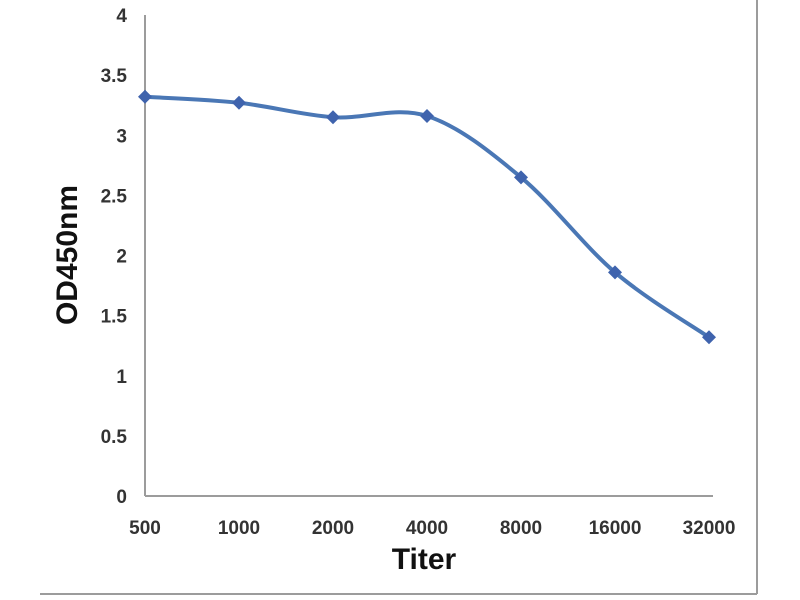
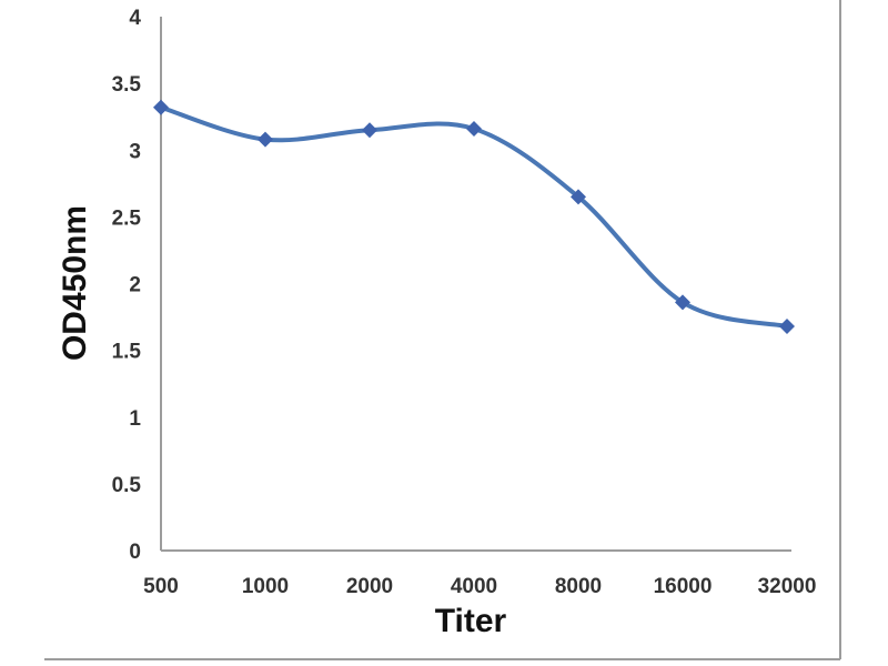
1000: 3.27 -> 3.08
32000: 1.32 -> 1.68
